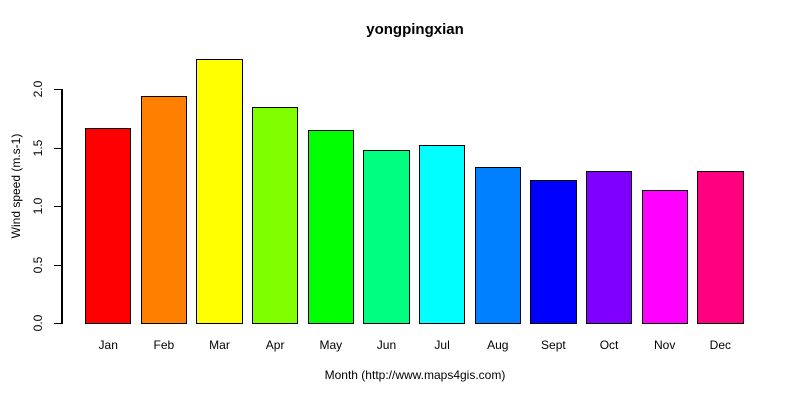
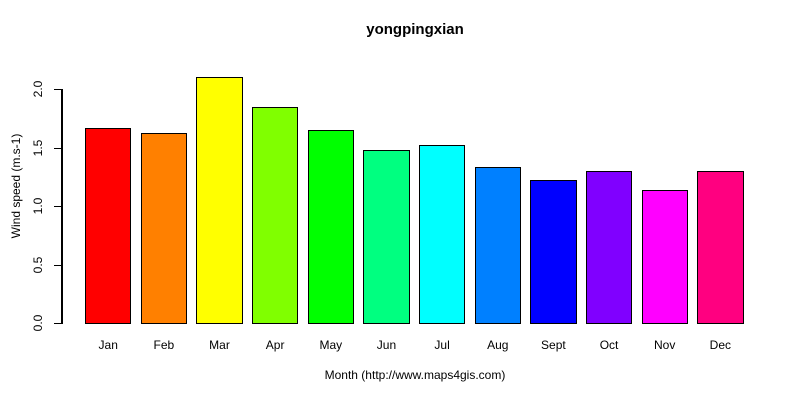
Feb: 1.94 -> 1.62
Mar: 2.26 -> 2.10
